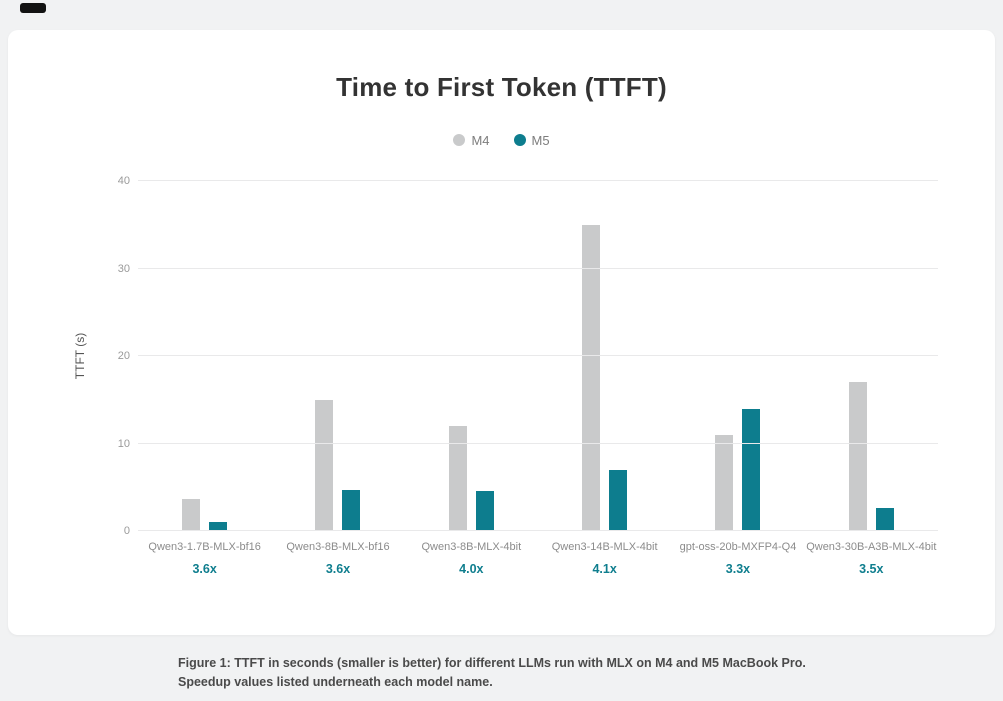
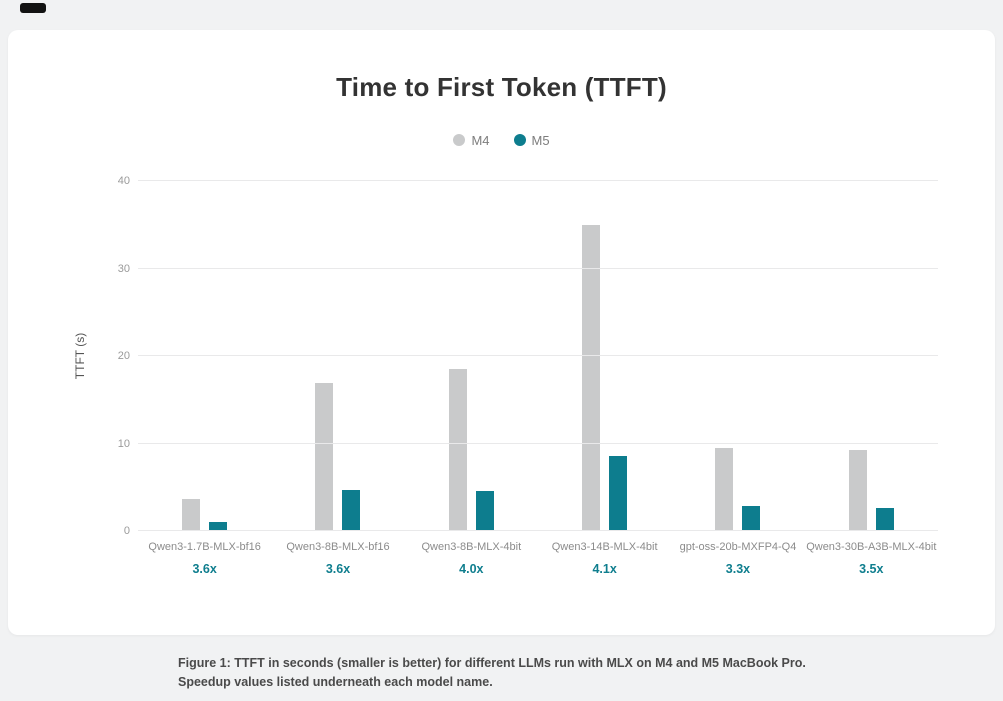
M4/Qwen3-8B-MLX-bf16: 15 -> 17
M4/Qwen3-8B-MLX-4bit: 12 -> 18
M5/Qwen3-14B-MLX-4bit: 7 -> 9
M4/gpt-oss-20b-MXFP4-Q4: 11 -> 10
M5/gpt-oss-20b-MXFP4-Q4: 14 -> 3
M4/Qwen3-30B-A3B-MLX-4bit: 17 -> 9
